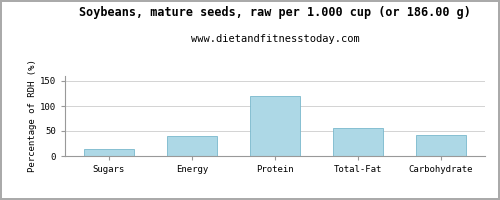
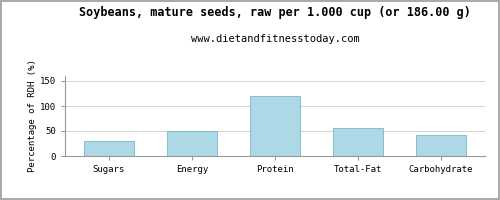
Sugars: 15 -> 30
Energy: 40 -> 50
